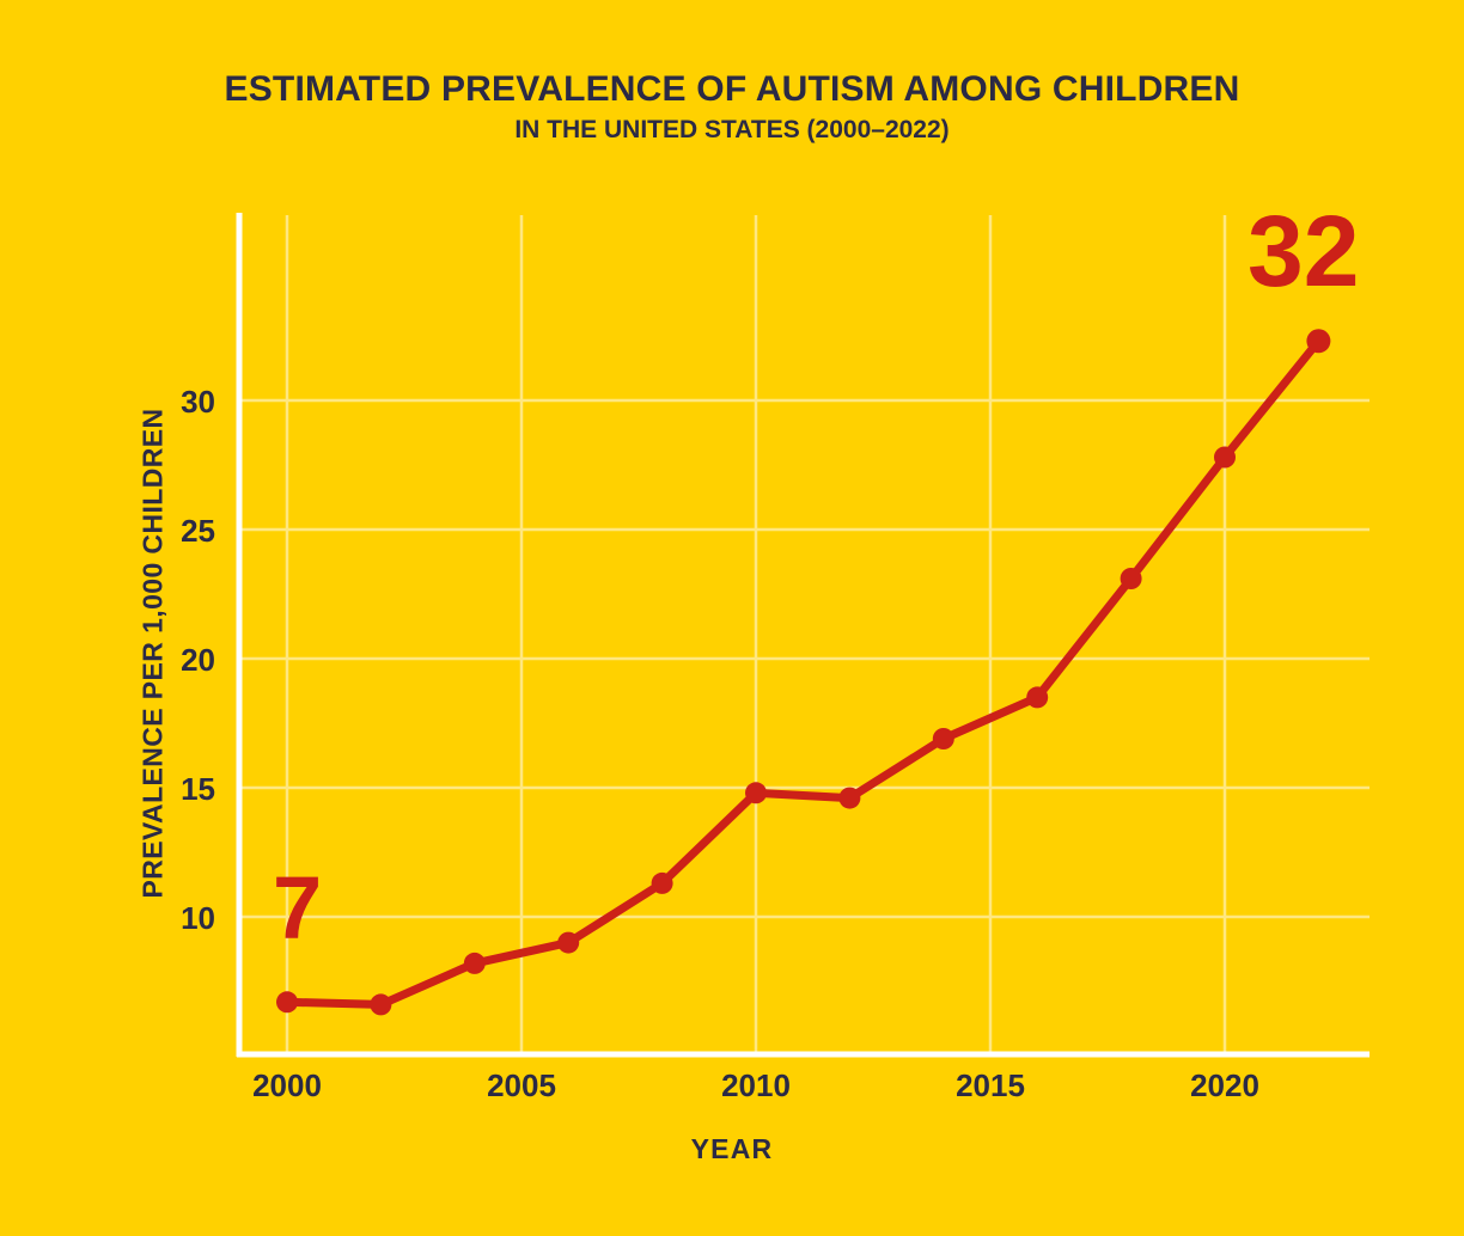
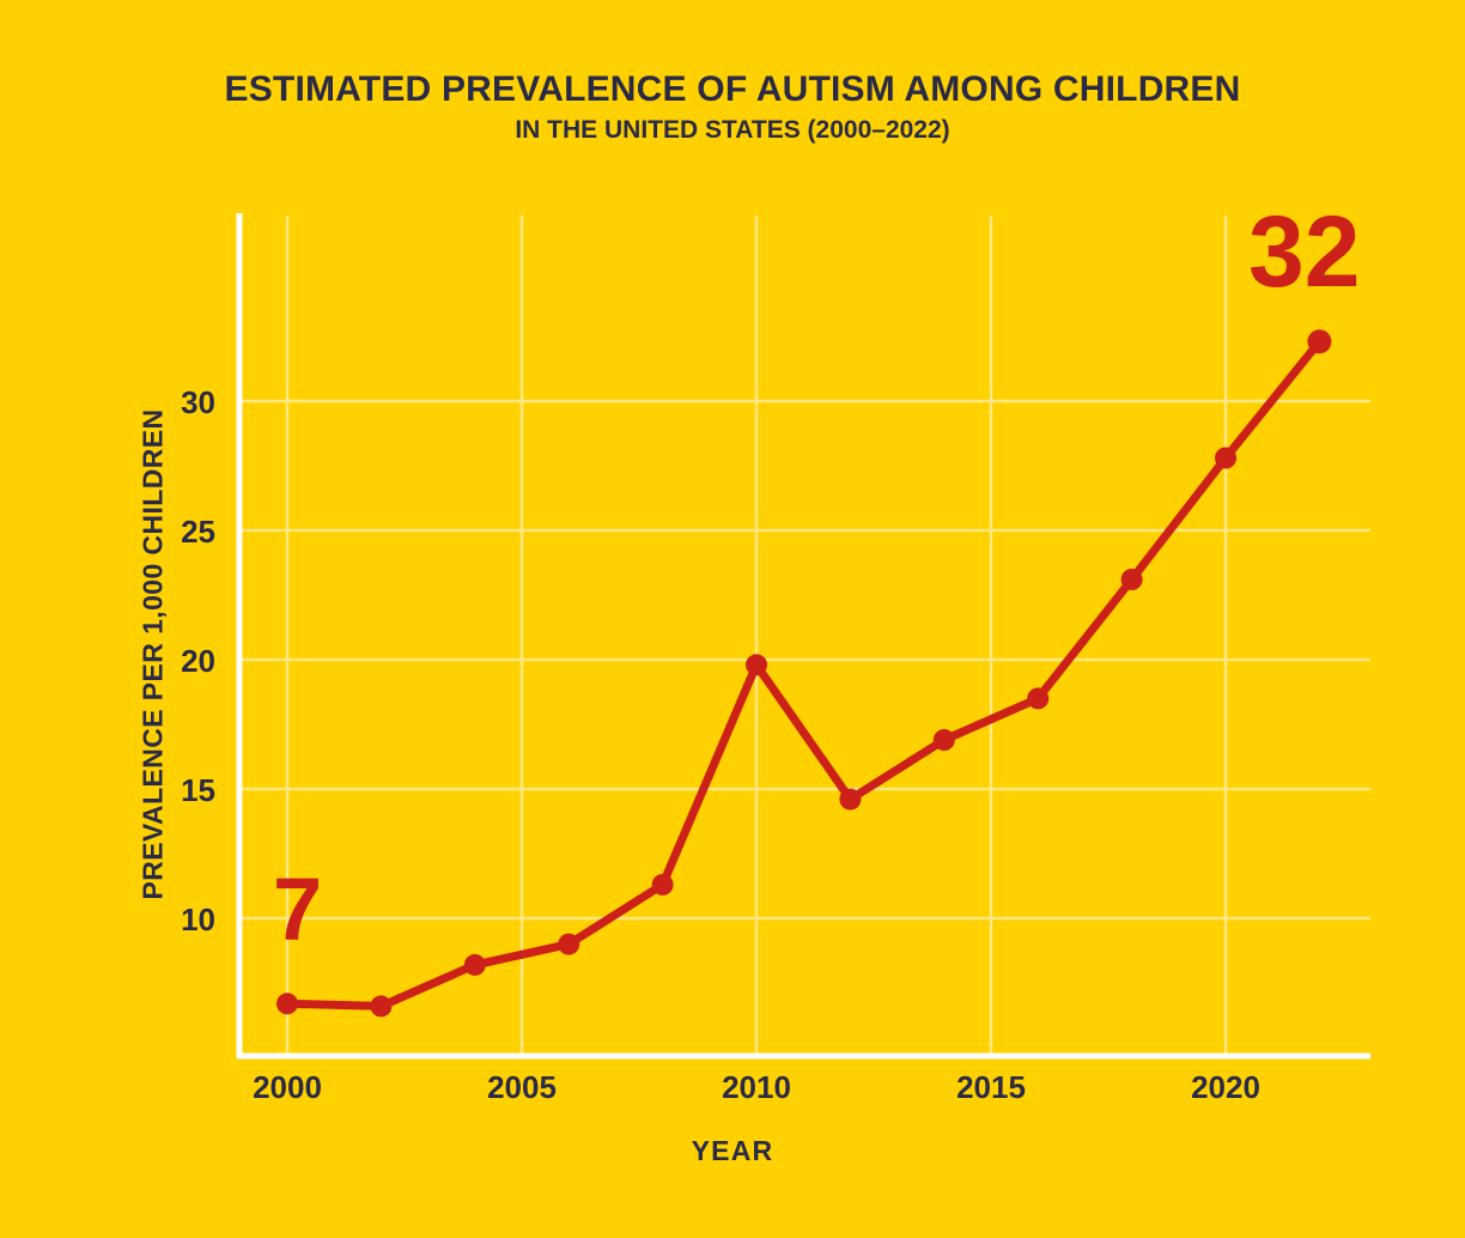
2010: 14.8 -> 19.8
